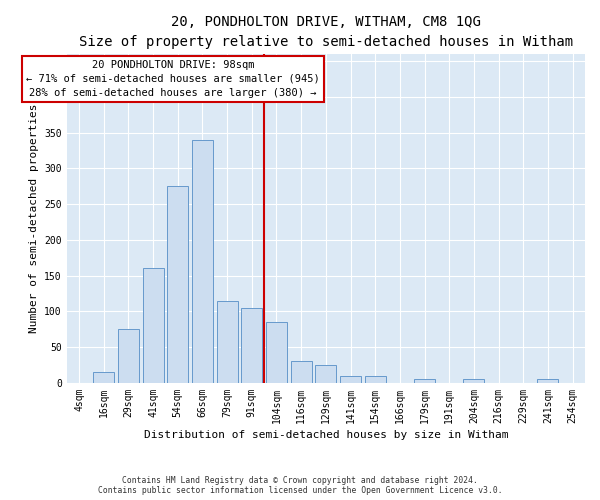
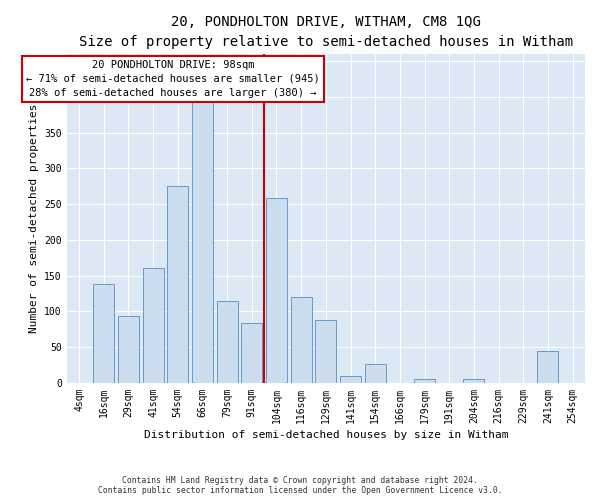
16sqm: 15 -> 138
29sqm: 75 -> 94
66sqm: 340 -> 392
91sqm: 105 -> 84
104sqm: 85 -> 258
116sqm: 30 -> 120
129sqm: 25 -> 88
154sqm: 10 -> 26
241sqm: 5 -> 44
